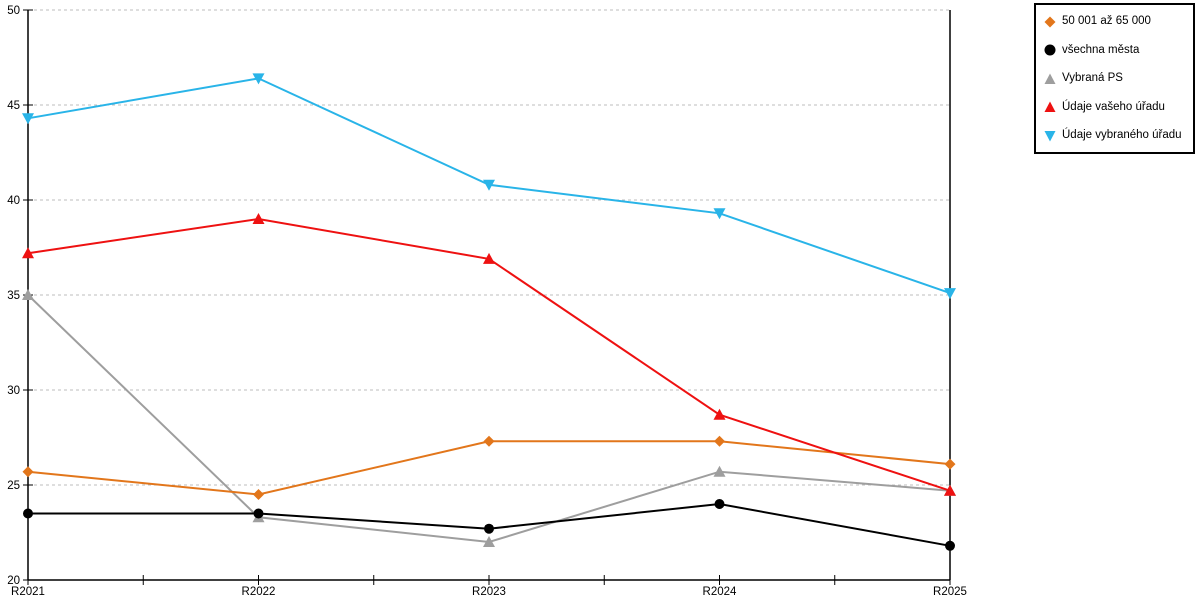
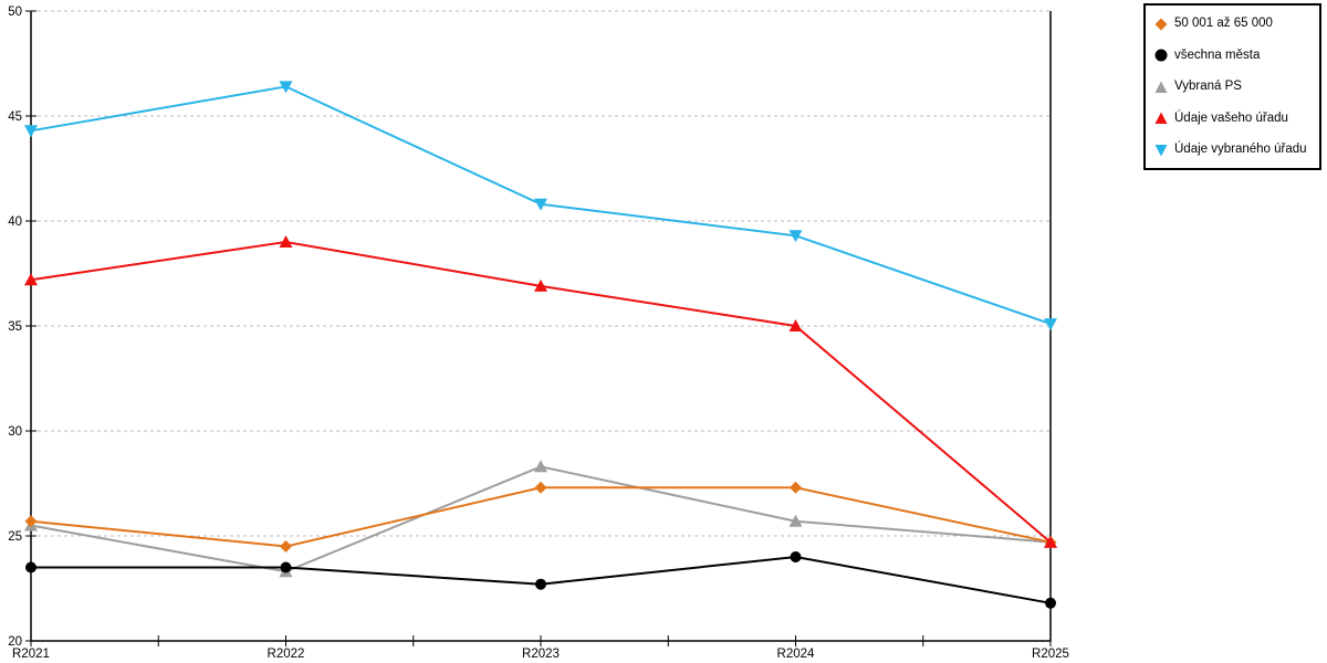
Vybraná PS/R2021: 35.0 -> 25.5
Vybraná PS/R2023: 22.0 -> 28.3
Údaje vašeho úřadu/R2024: 28.7 -> 35.0
50 001 až 65 000/R2025: 26.1 -> 24.7
